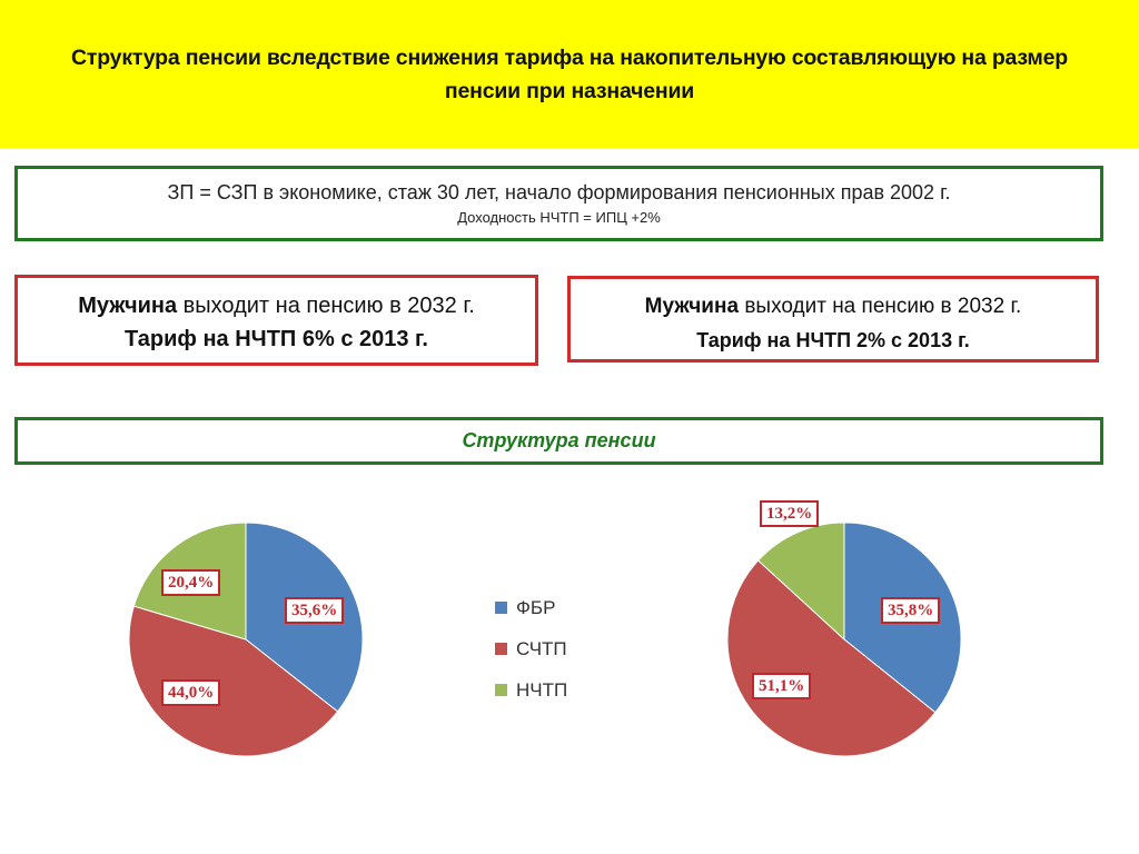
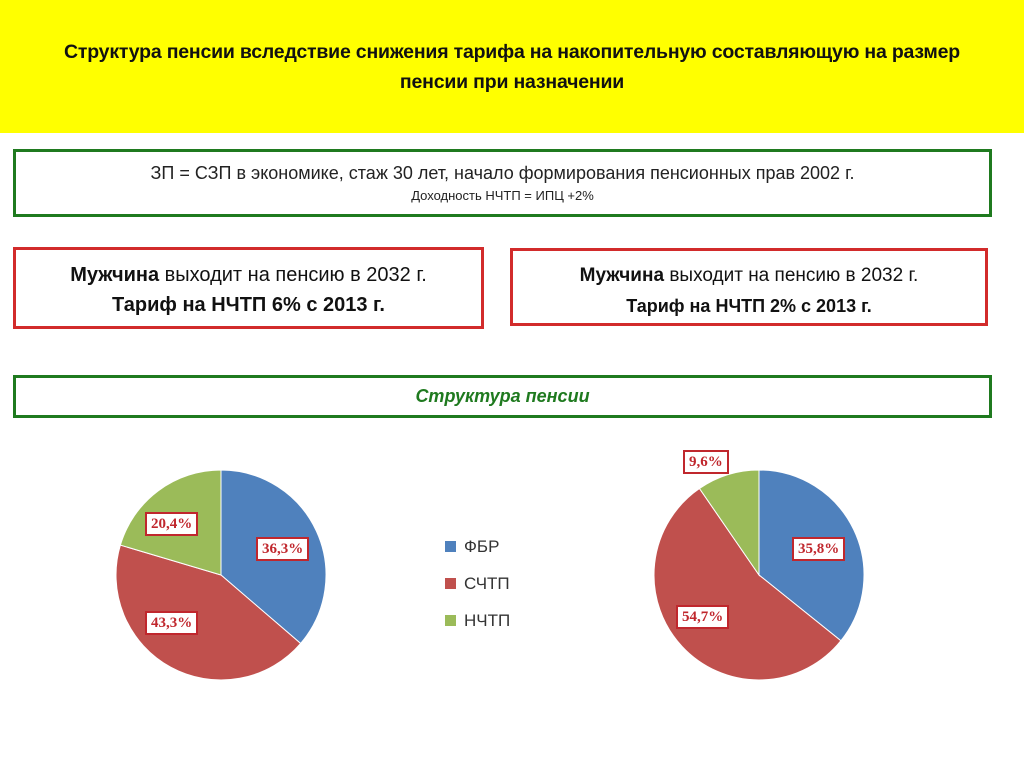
Тариф на НЧТП 6% с 2013 г./ФБР: 35,6% -> 36,3%
Тариф на НЧТП 6% с 2013 г./СЧТП: 44,0% -> 43,3%
Тариф на НЧТП 2% с 2013 г./СЧТП: 51,1% -> 54,7%
Тариф на НЧТП 2% с 2013 г./НЧТП: 13,2% -> 9,6%
